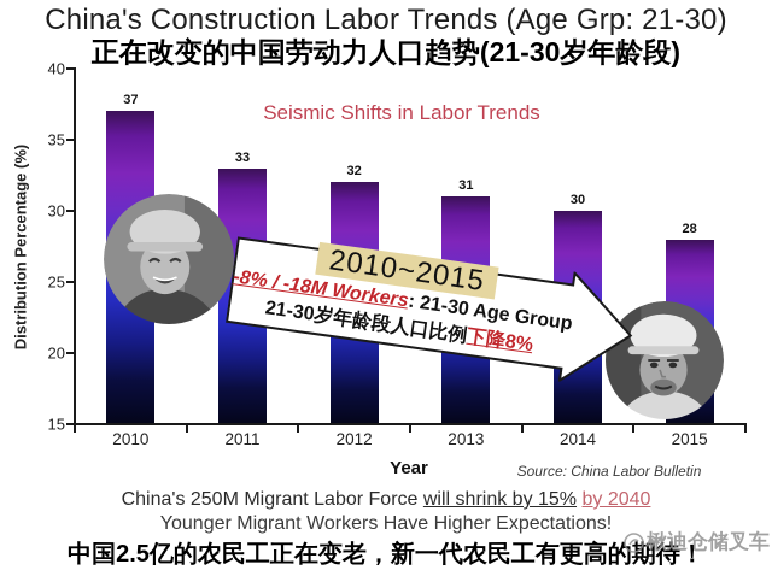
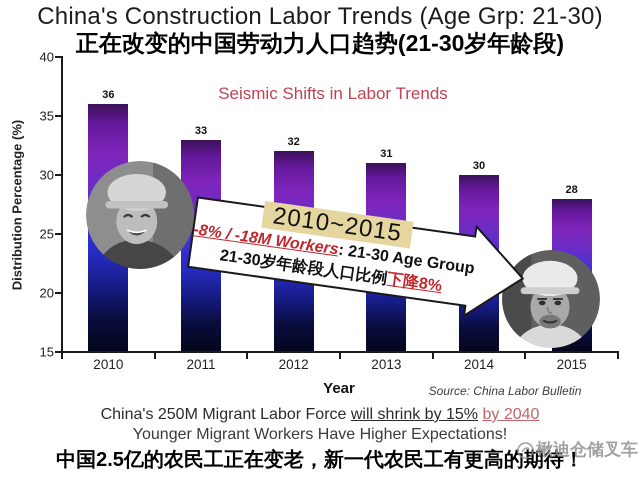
2010: 37 -> 36
